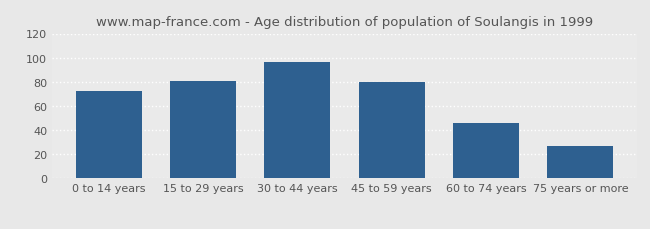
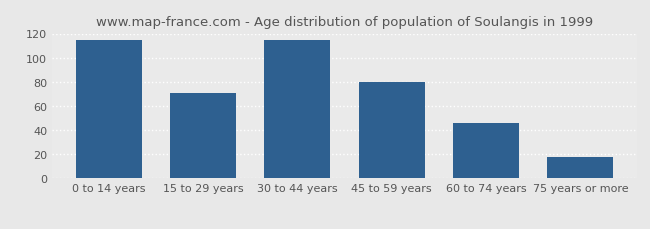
0 to 14 years: 72 -> 115
15 to 29 years: 81 -> 71
30 to 44 years: 96 -> 115
75 years or more: 27 -> 18
